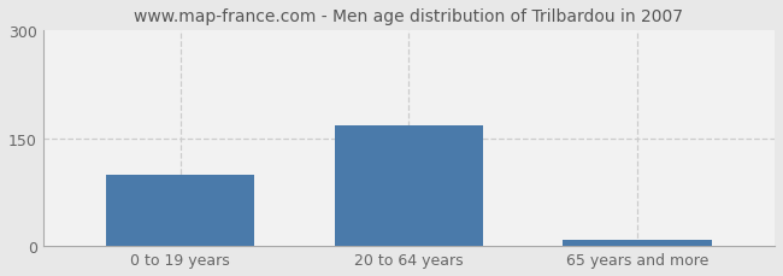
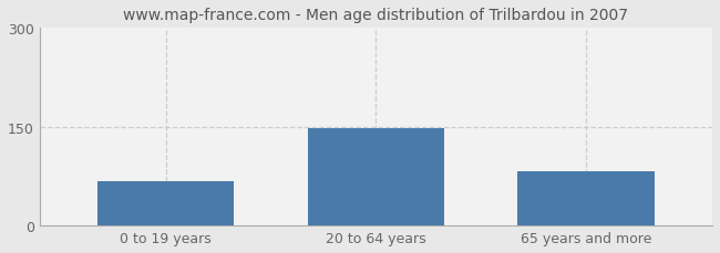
0 to 19 years: 100 -> 68
20 to 64 years: 168 -> 148
65 years and more: 8 -> 82
